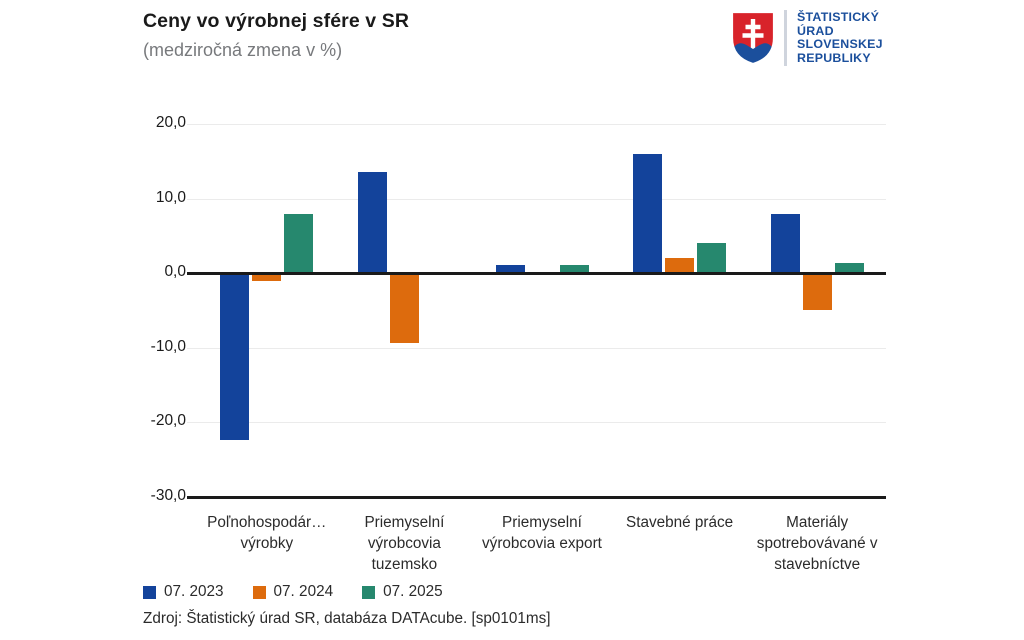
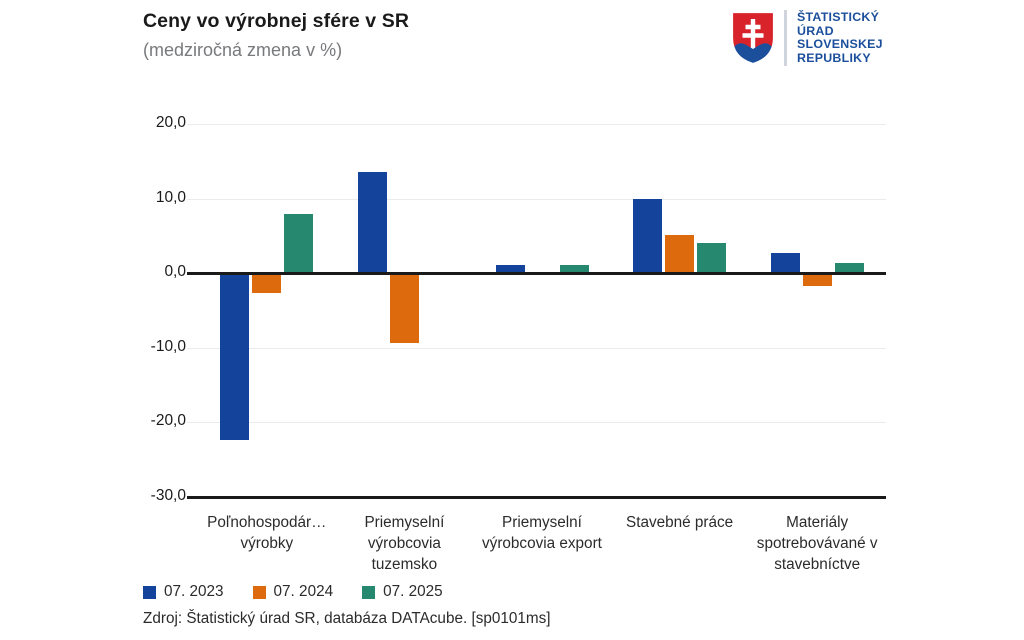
07. 2024/Poľnohospodár… výrobky: -1 -> -3
07. 2023/Stavebné práce: 16 -> 10
07. 2024/Stavebné práce: 2 -> 5
07. 2023/Materiály spotrebovávané v stavebníctve: 8 -> 3
07. 2024/Materiály spotrebovávané v stavebníctve: -5 -> -2
